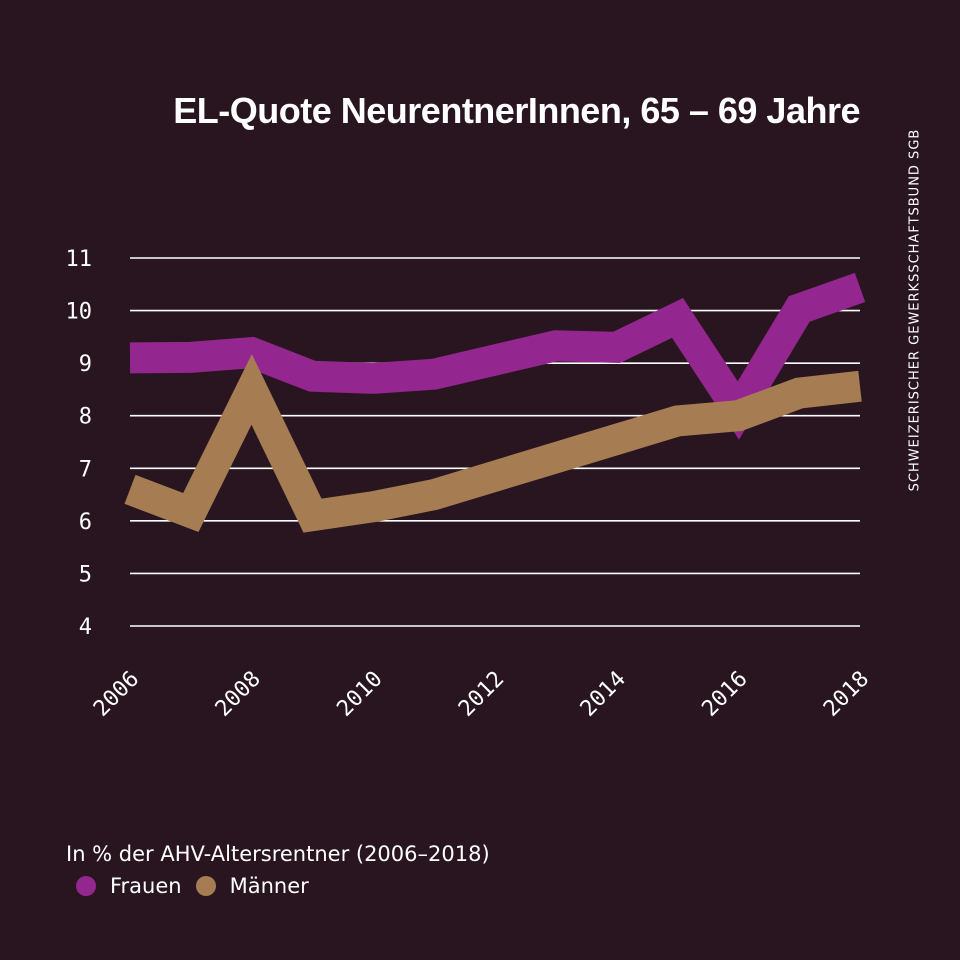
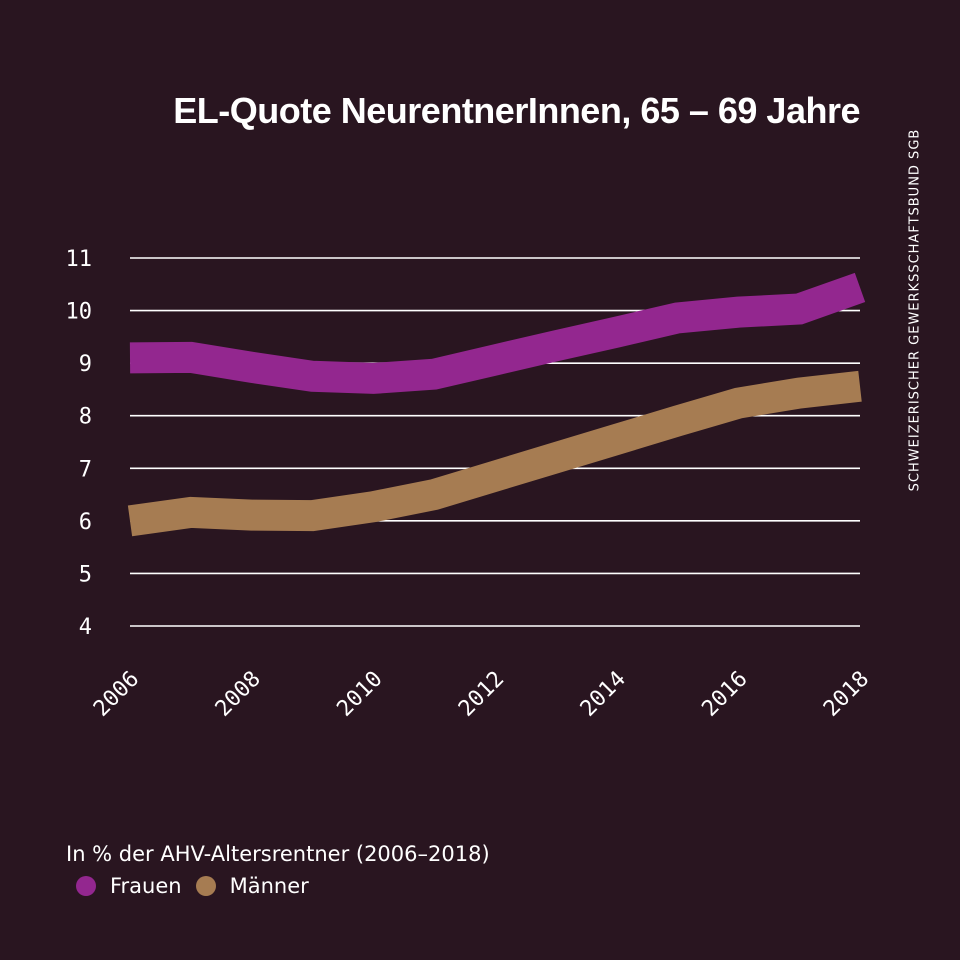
Männer/2006: 6.6 -> 6.0
Frauen/2008: 9.2 -> 8.9
Männer/2008: 8.5 -> 6.1
Frauen/2014: 9.3 -> 9.6
Frauen/2016: 8.1 -> 10.0
Männer/2016: 8.0 -> 8.2
